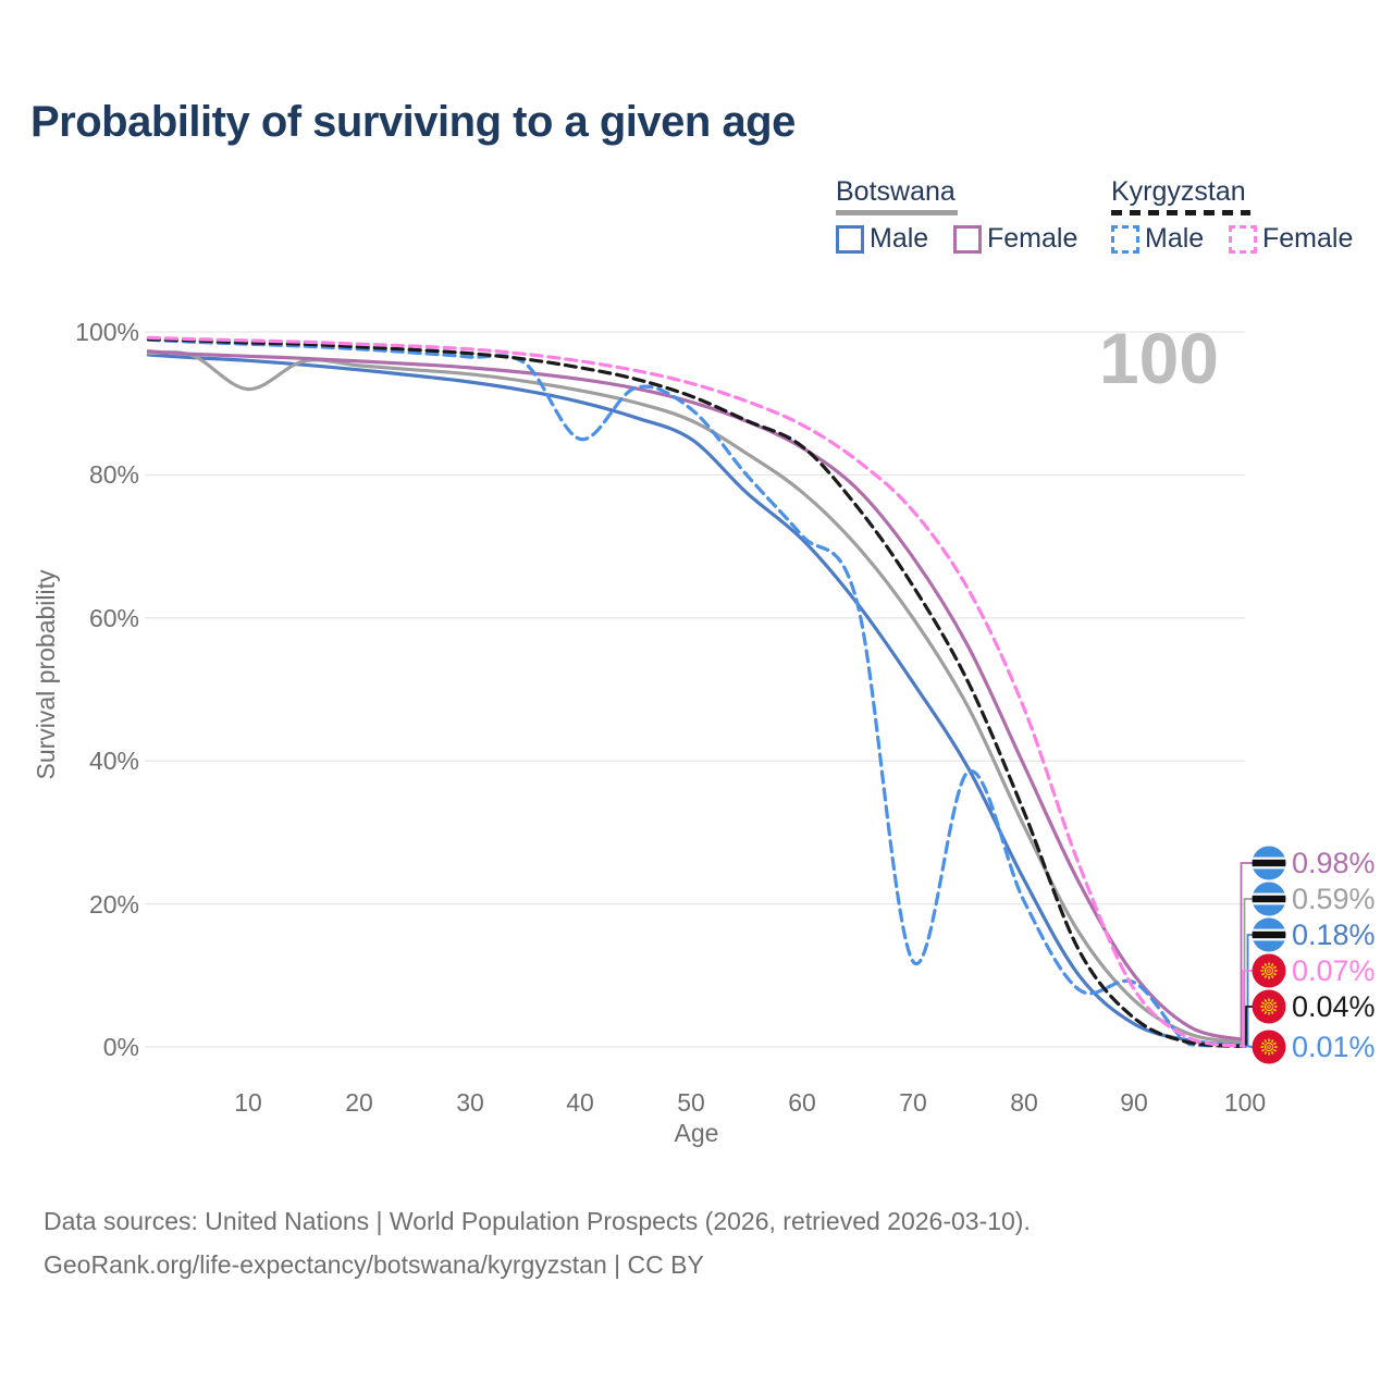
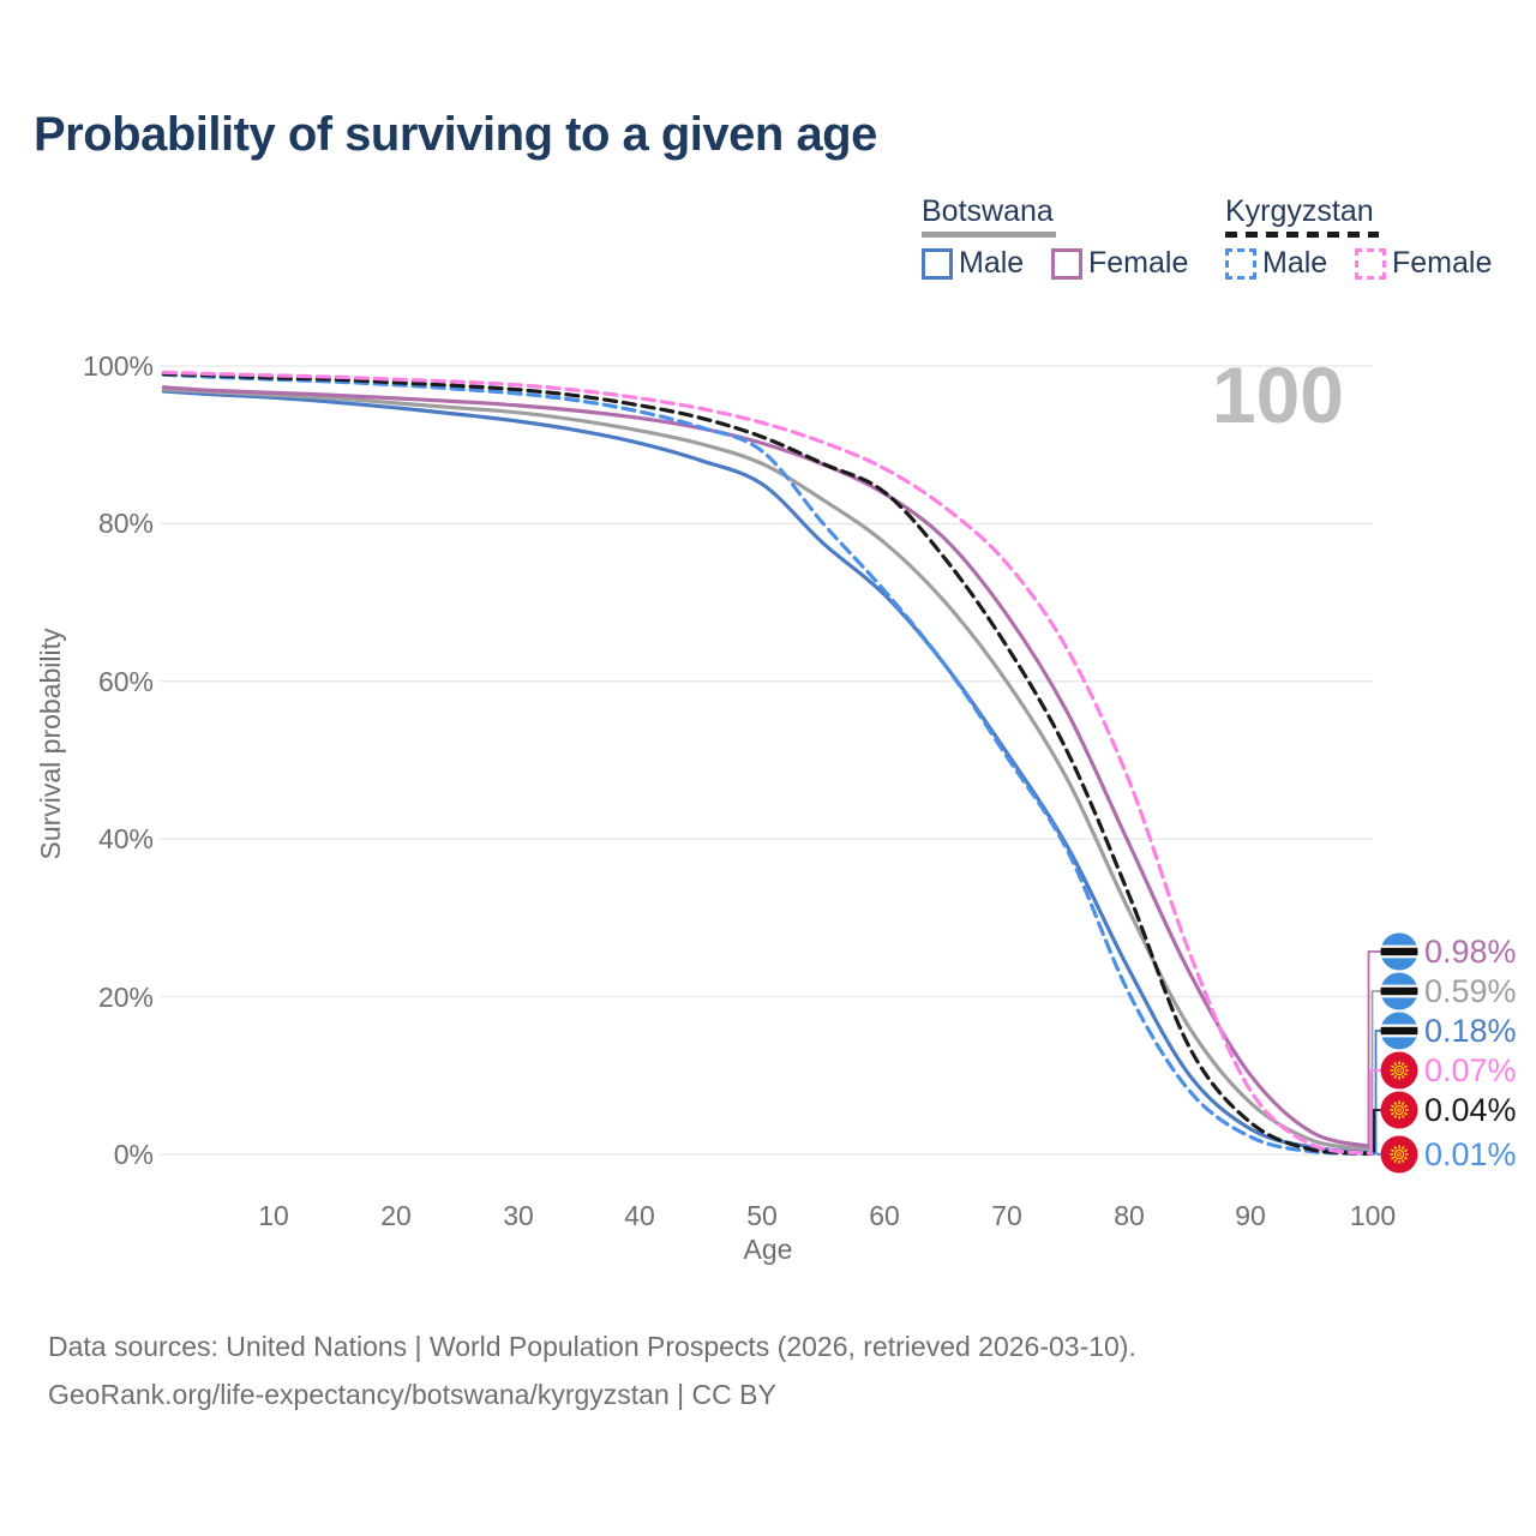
Botswana/10: 92% -> 96%
Kyrgyzstan Male/40: 85% -> 94%
Kyrgyzstan Male/70: 12% -> 50%
Kyrgyzstan Male/90: 9% -> 2%
